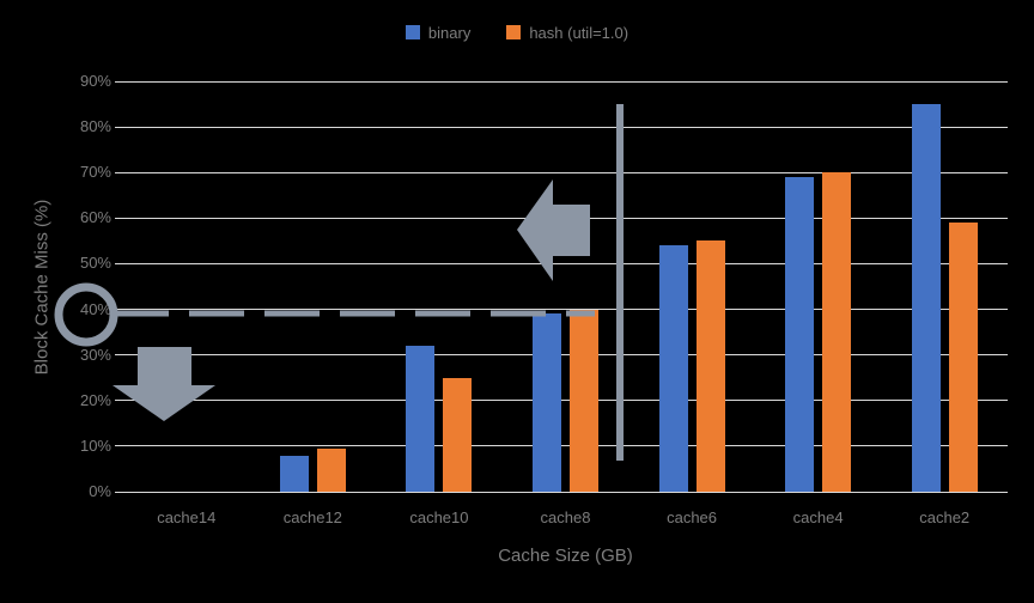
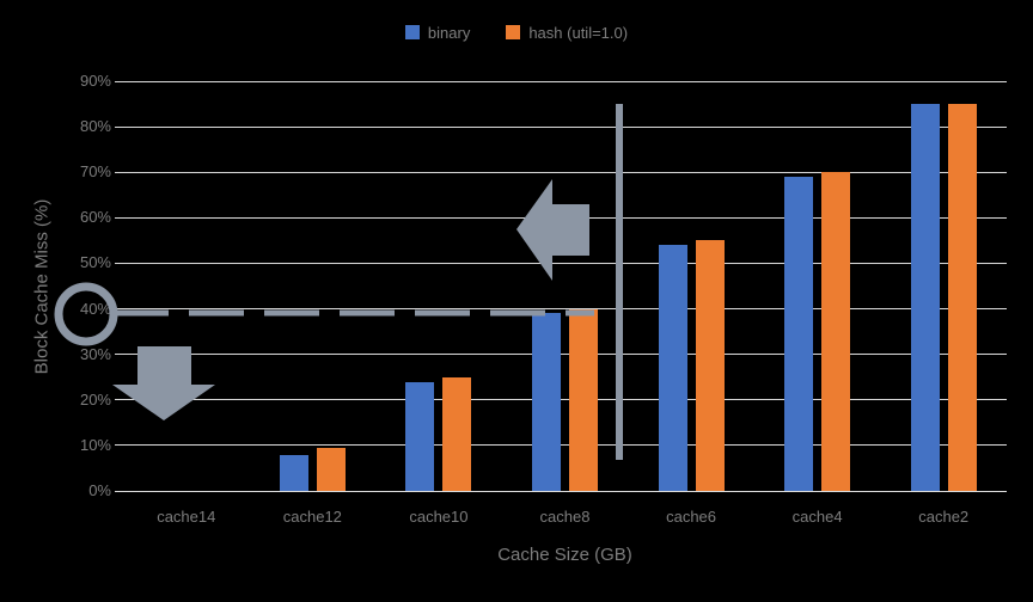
binary/cache10: 32% -> 24%
hash (util=1.0)/cache2: 59% -> 85%
